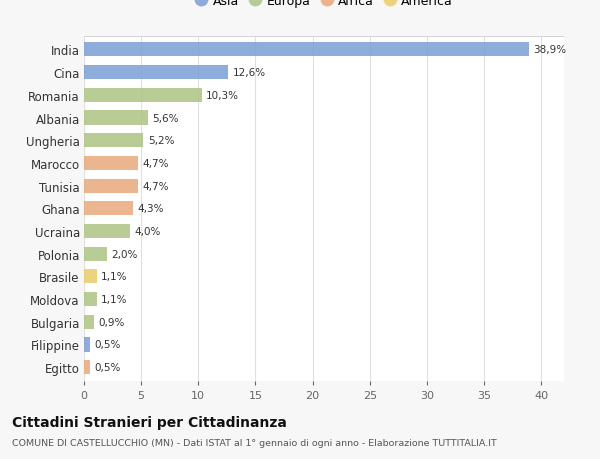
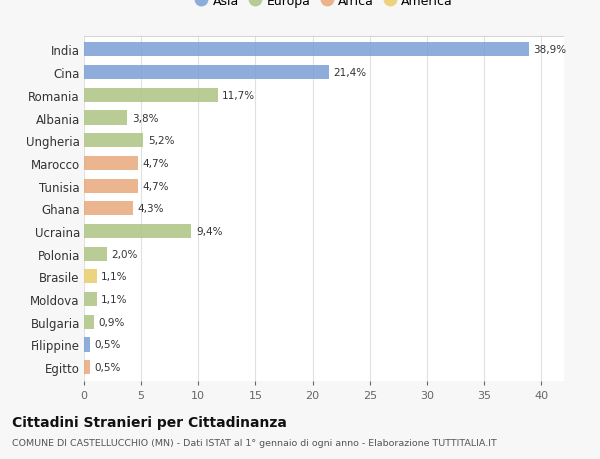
Cina: 12,6% -> 21,4%
Romania: 10,3% -> 11,7%
Albania: 5,6% -> 3,8%
Ucraina: 4,0% -> 9,4%
